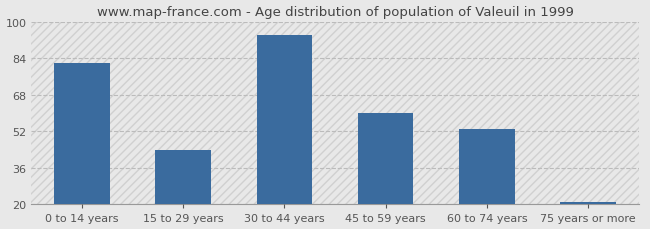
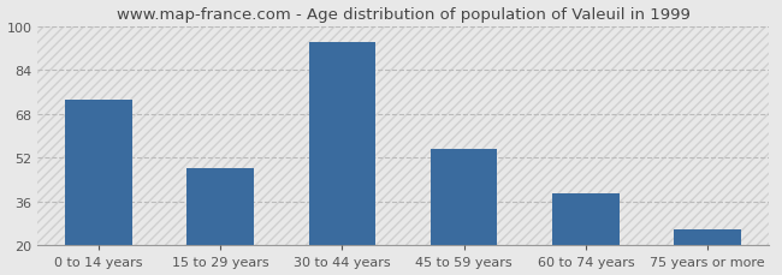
0 to 14 years: 82 -> 73
15 to 29 years: 44 -> 48
45 to 59 years: 60 -> 55
60 to 74 years: 53 -> 39
75 years or more: 21 -> 26
